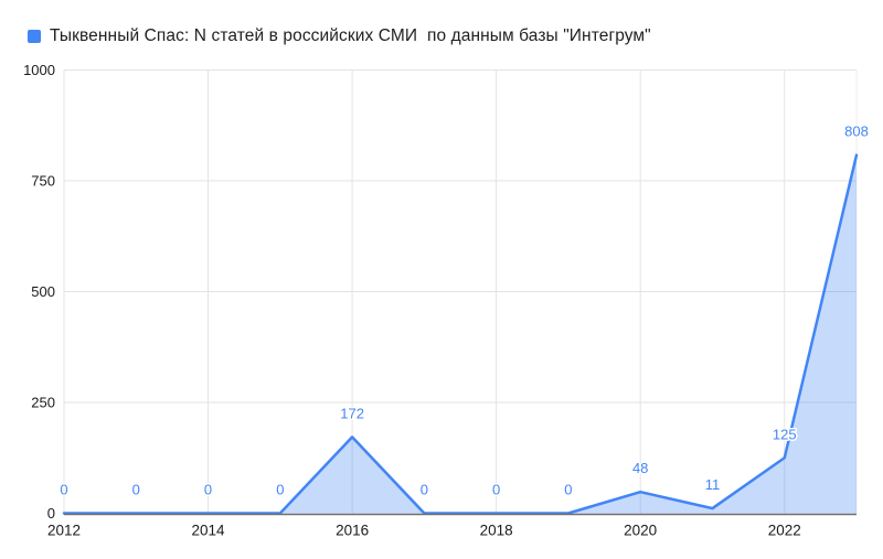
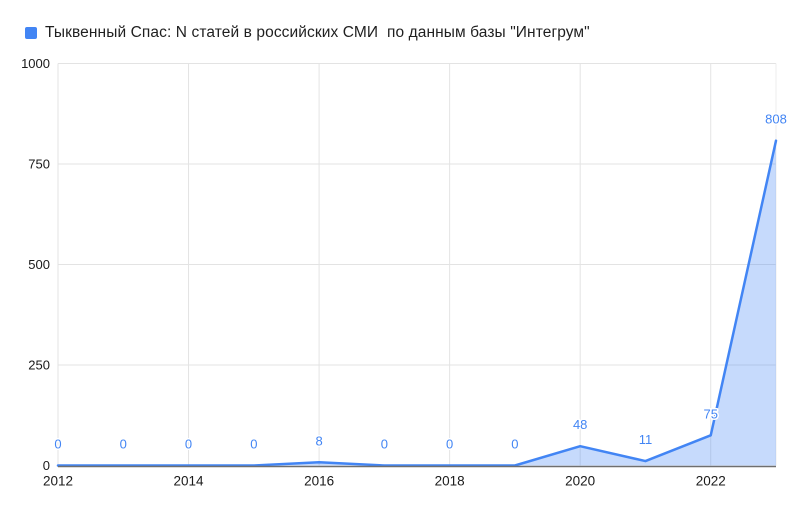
2016: 172 -> 8
2022: 125 -> 75
